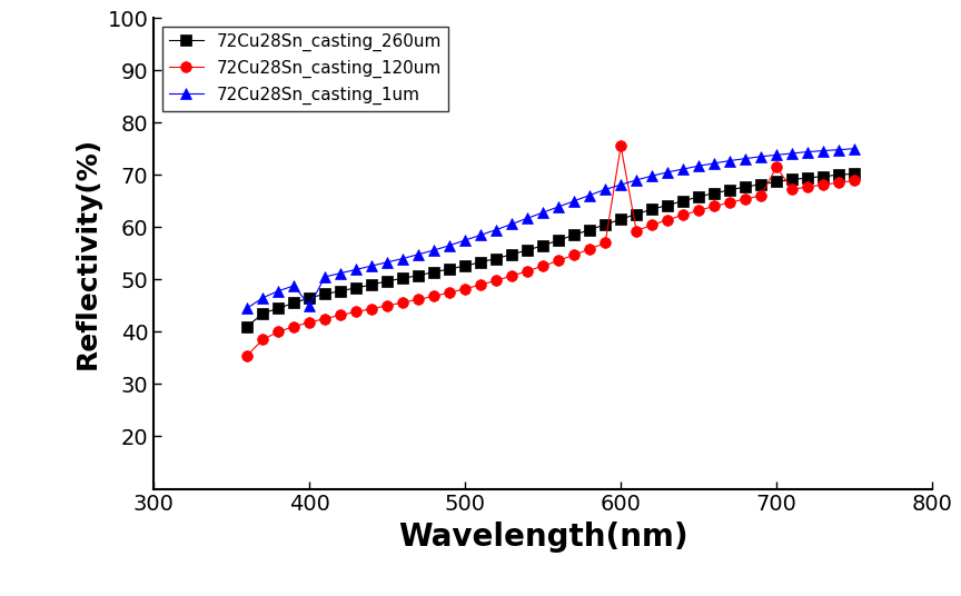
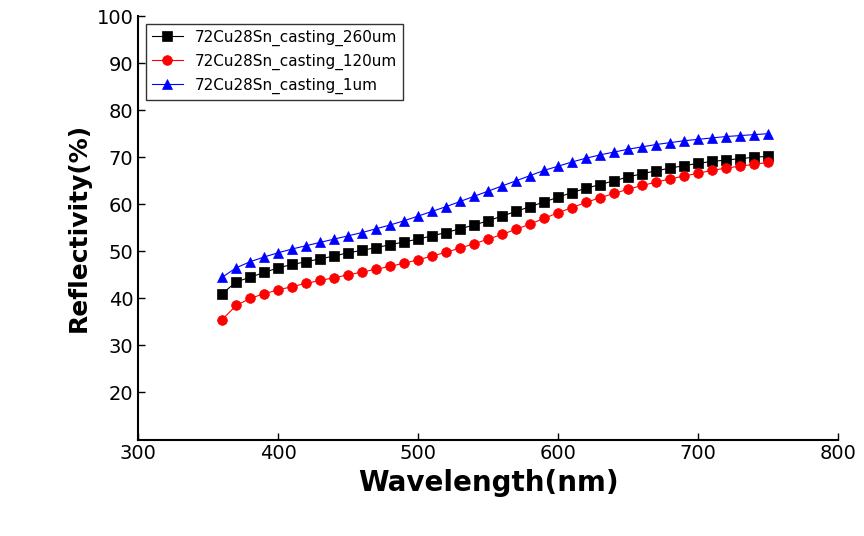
72Cu28Sn_casting_1um/400: 45.0 -> 49.7
72Cu28Sn_casting_120um/600: 75.5 -> 58.2
72Cu28Sn_casting_120um/700: 71.5 -> 66.6
